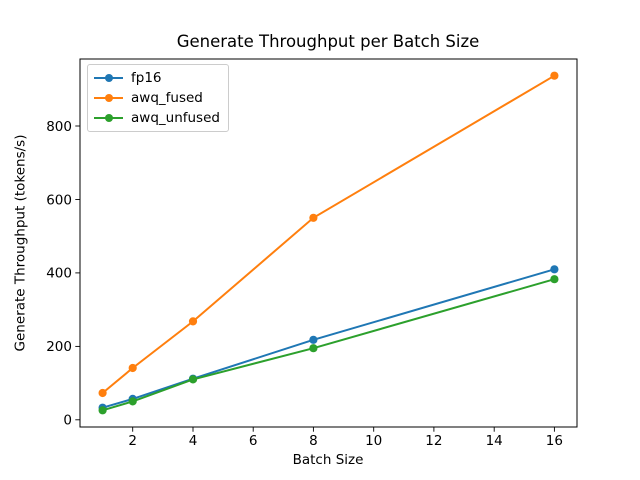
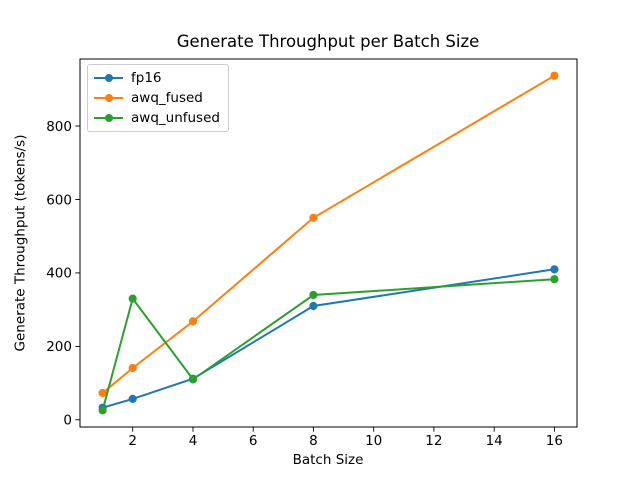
awq_unfused/2: 50 -> 330
fp16/8: 220 -> 310
awq_unfused/8: 200 -> 340
